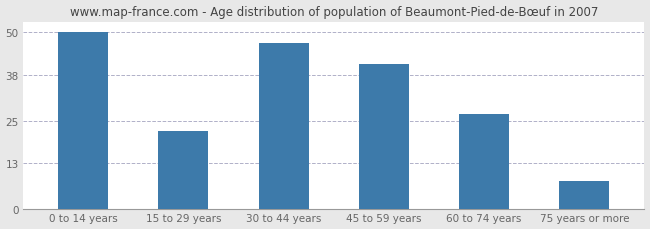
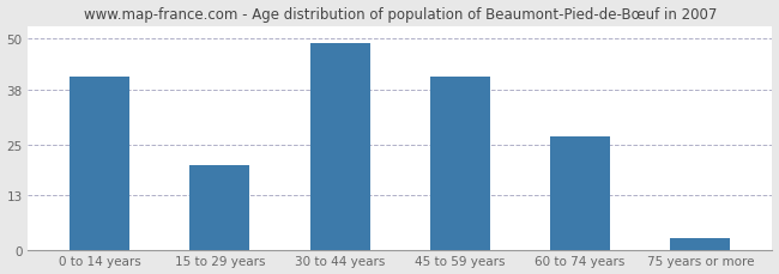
0 to 14 years: 50 -> 41
15 to 29 years: 22 -> 20
30 to 44 years: 47 -> 49
75 years or more: 8 -> 3
